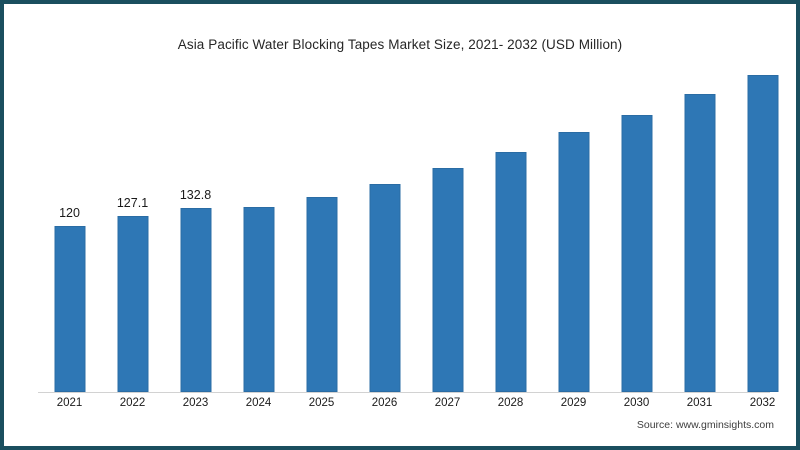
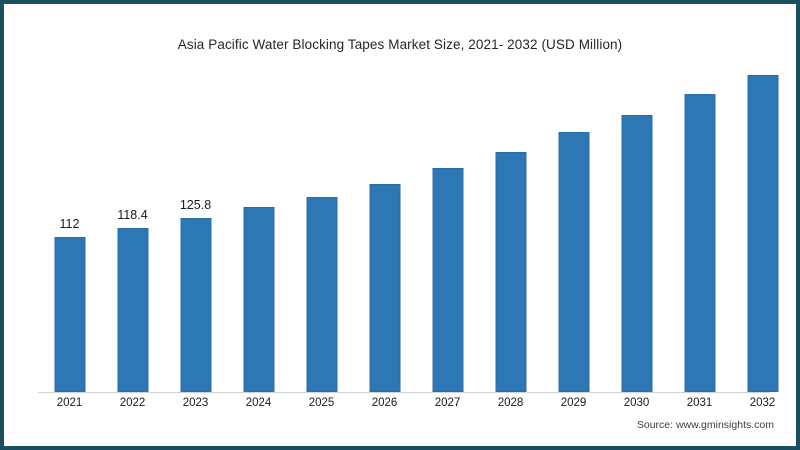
2021: 120 -> 112
2022: 127.1 -> 118.4
2023: 132.8 -> 125.8
